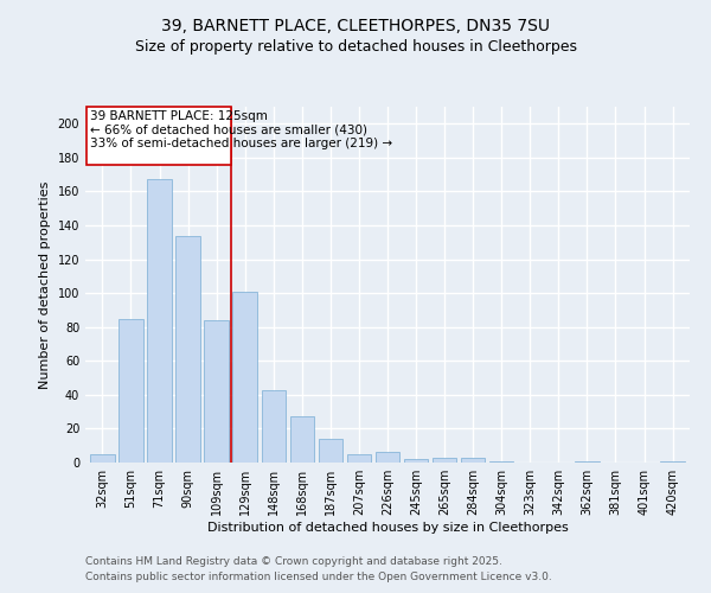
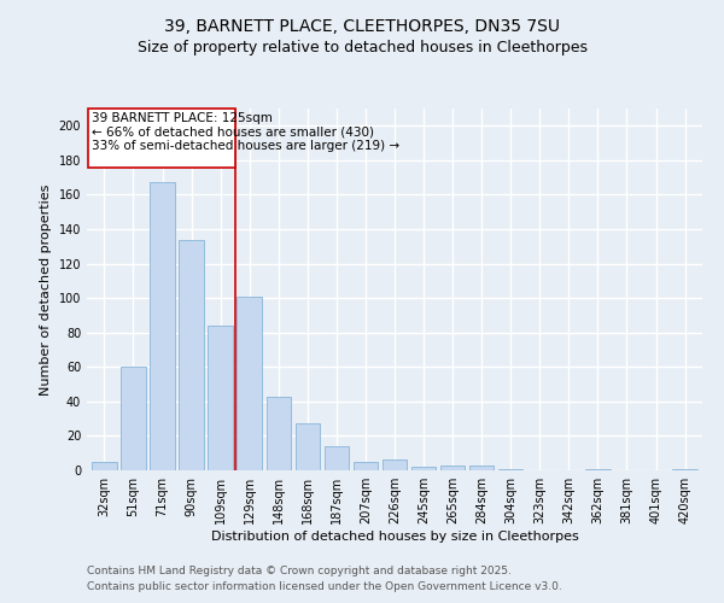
51sqm: 85 -> 60
